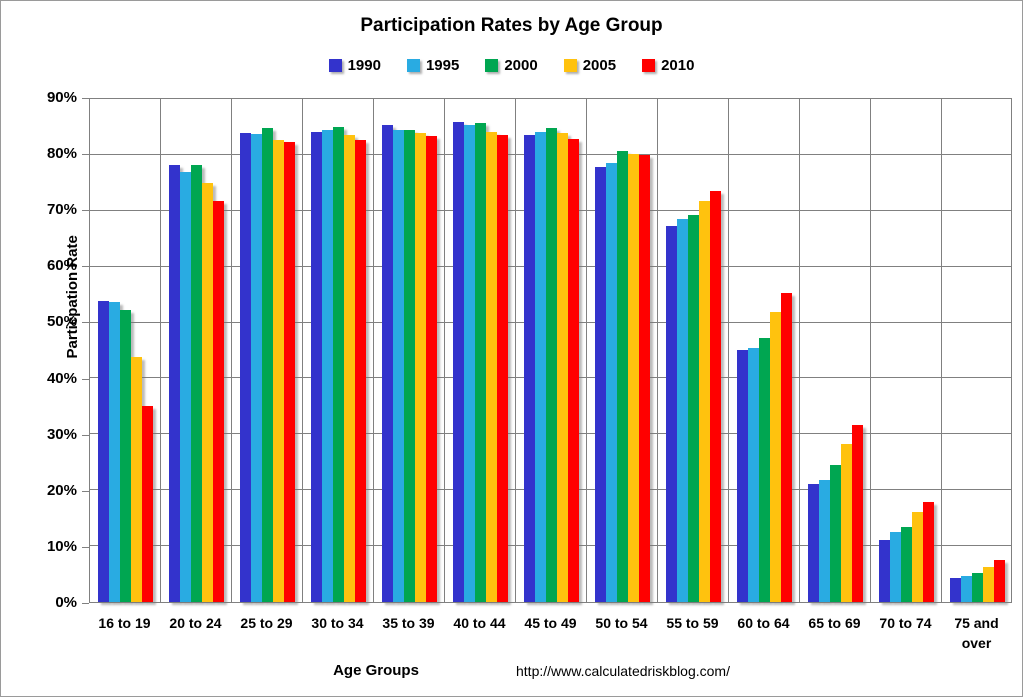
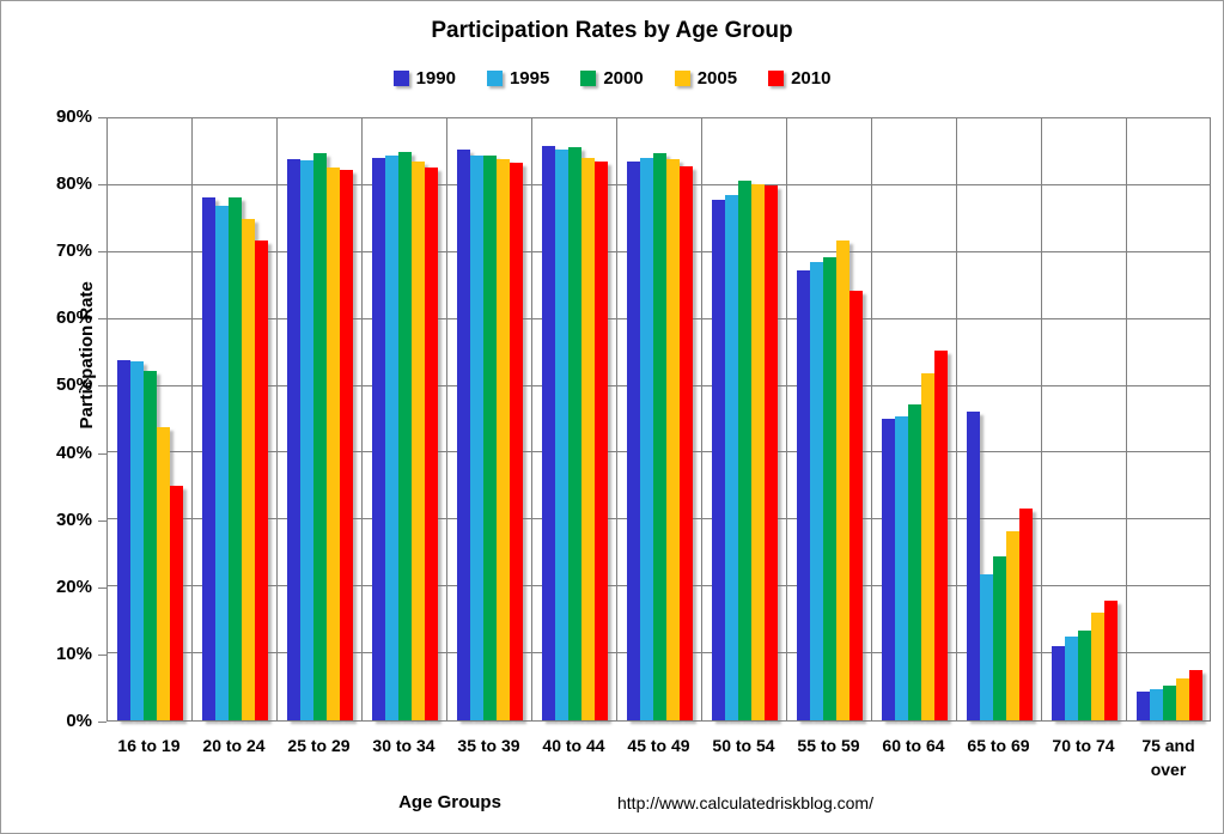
2010/55 to 59: 73% -> 64%
1990/65 to 69: 21% -> 46%
